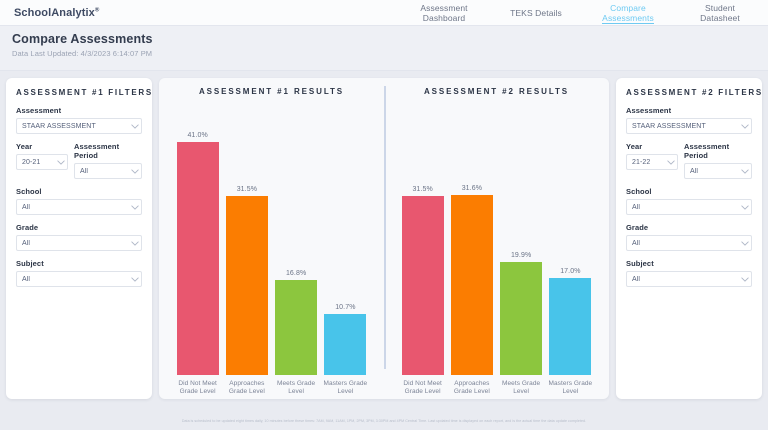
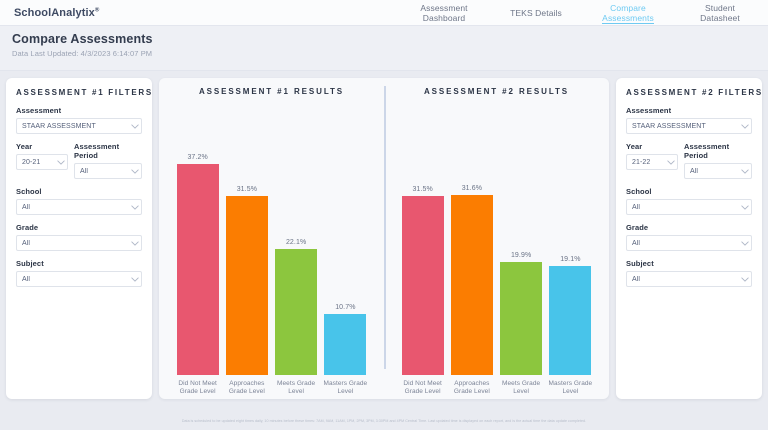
ASSESSMENT #1 RESULTS/Did Not Meet Grade Level: 41.0% -> 37.2%
ASSESSMENT #1 RESULTS/Meets Grade Level: 16.8% -> 22.1%
ASSESSMENT #2 RESULTS/Masters Grade Level: 17.0% -> 19.1%
